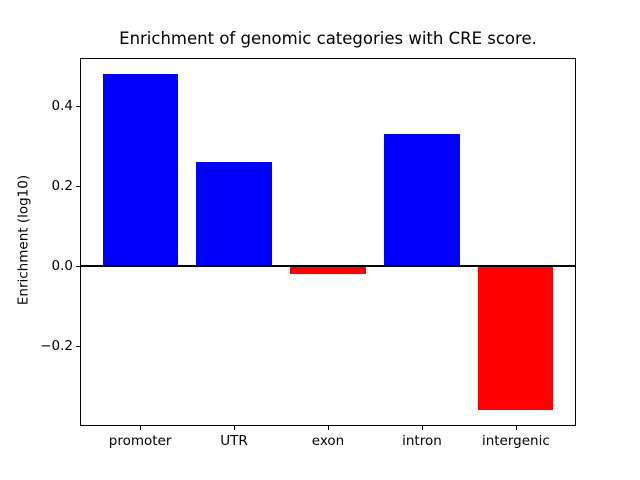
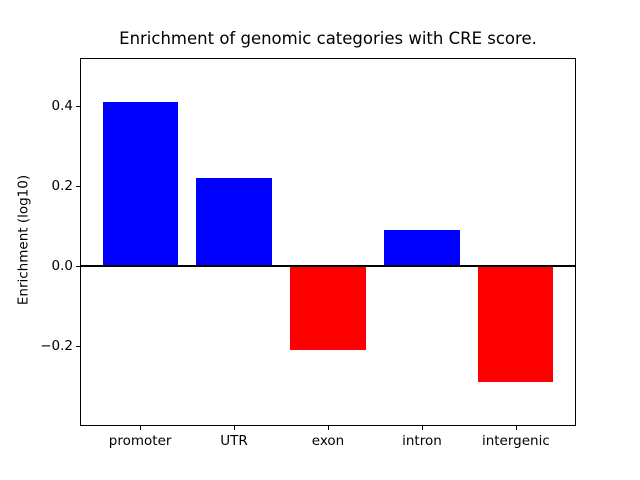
promoter: 0.48 -> 0.41
UTR: 0.26 -> 0.22
exon: -0.02 -> -0.21
intron: 0.33 -> 0.09
intergenic: -0.36 -> -0.29
